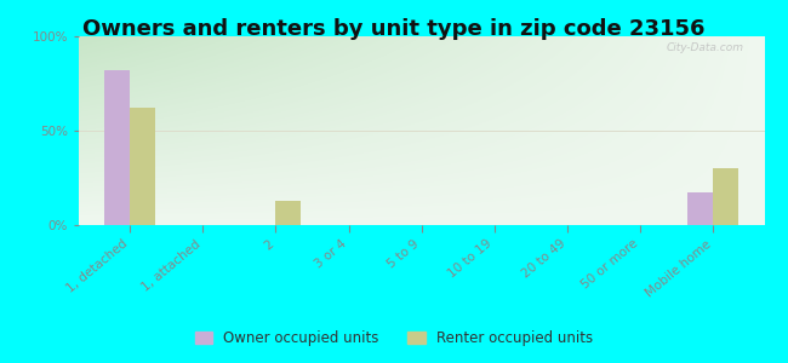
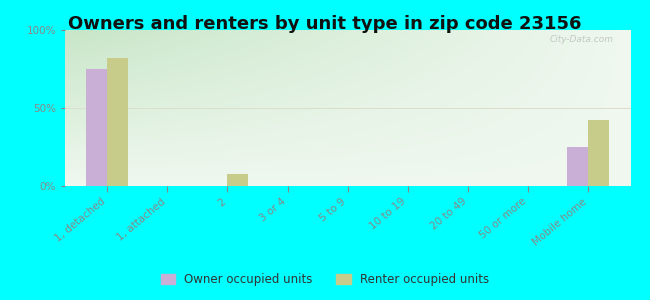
Owner occupied units/1, detached: 82% -> 75%
Renter occupied units/1, detached: 62% -> 82%
Renter occupied units/2: 13% -> 8%
Owner occupied units/Mobile home: 17% -> 25%
Renter occupied units/Mobile home: 30% -> 42%
